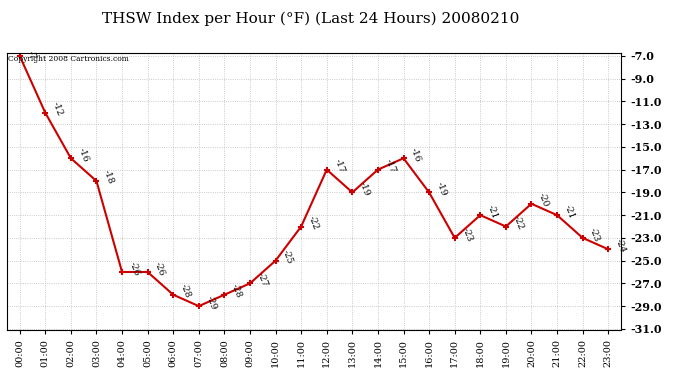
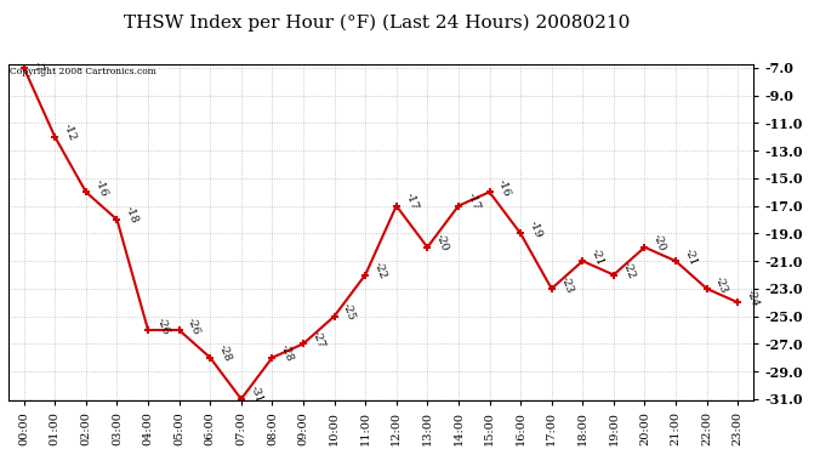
07:00: -29 -> -31
13:00: -19 -> -20
